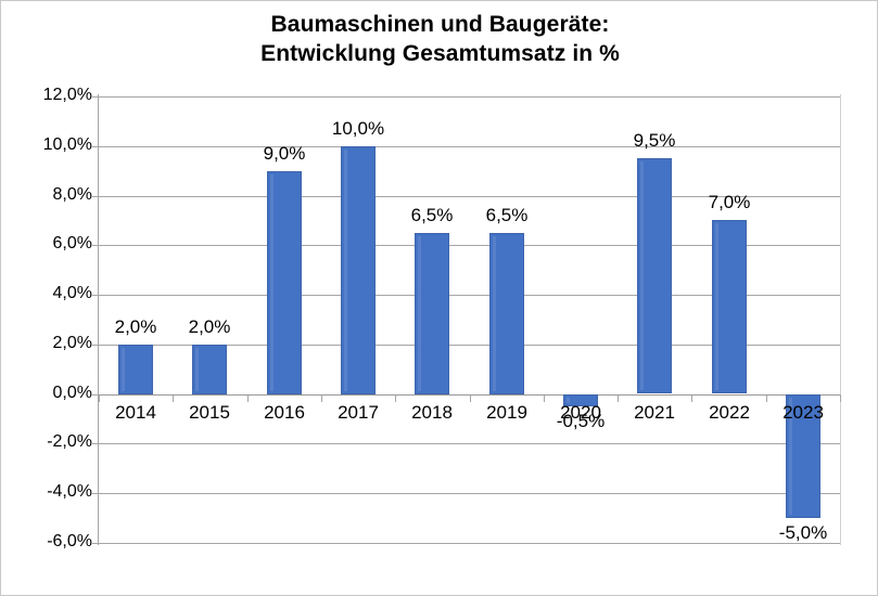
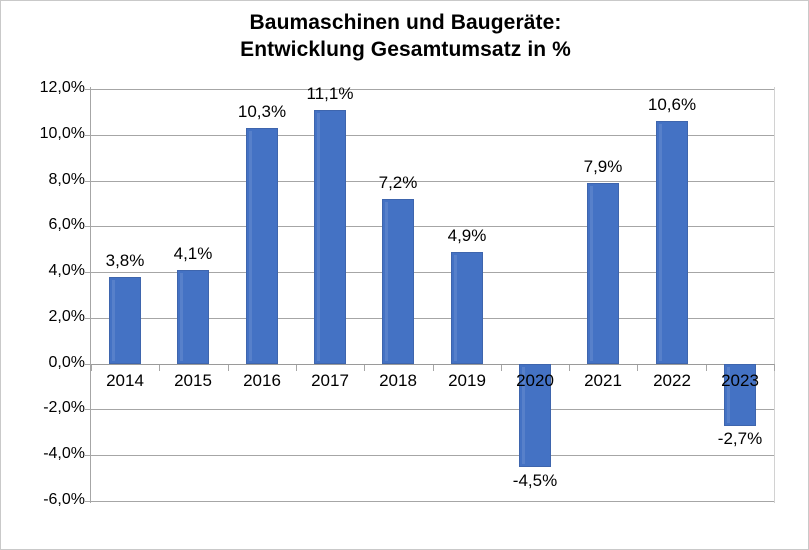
2014: 2,0% -> 3,8%
2015: 2,0% -> 4,1%
2016: 9,0% -> 10,3%
2017: 10,0% -> 11,1%
2018: 6,5% -> 7,2%
2019: 6,5% -> 4,9%
2020: -0,5% -> -4,5%
2021: 9,5% -> 7,9%
2022: 7,0% -> 10,6%
2023: -5,0% -> -2,7%
